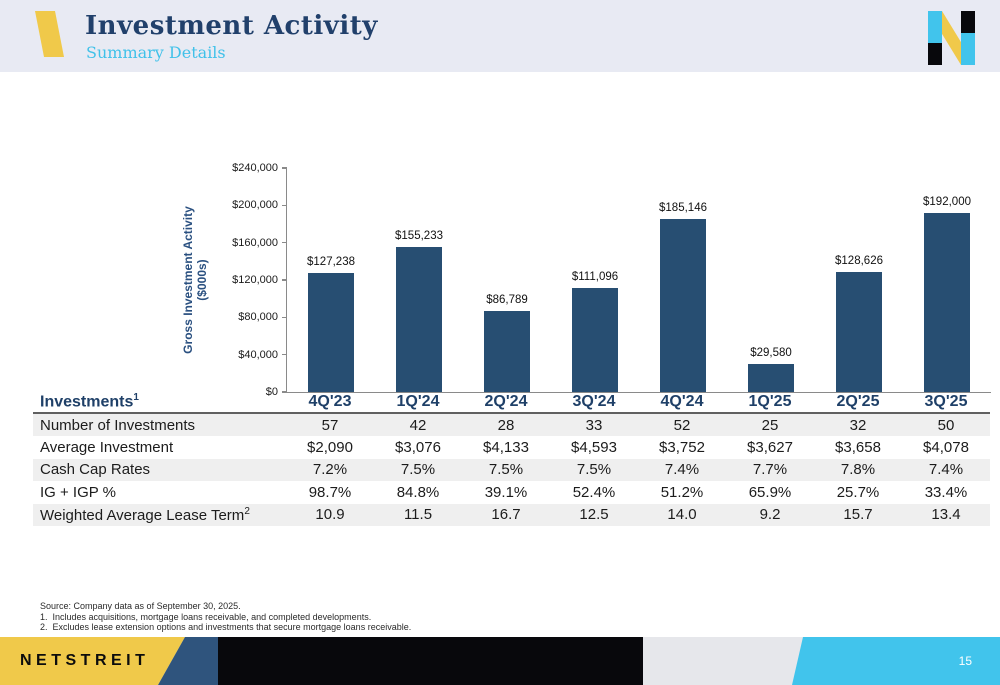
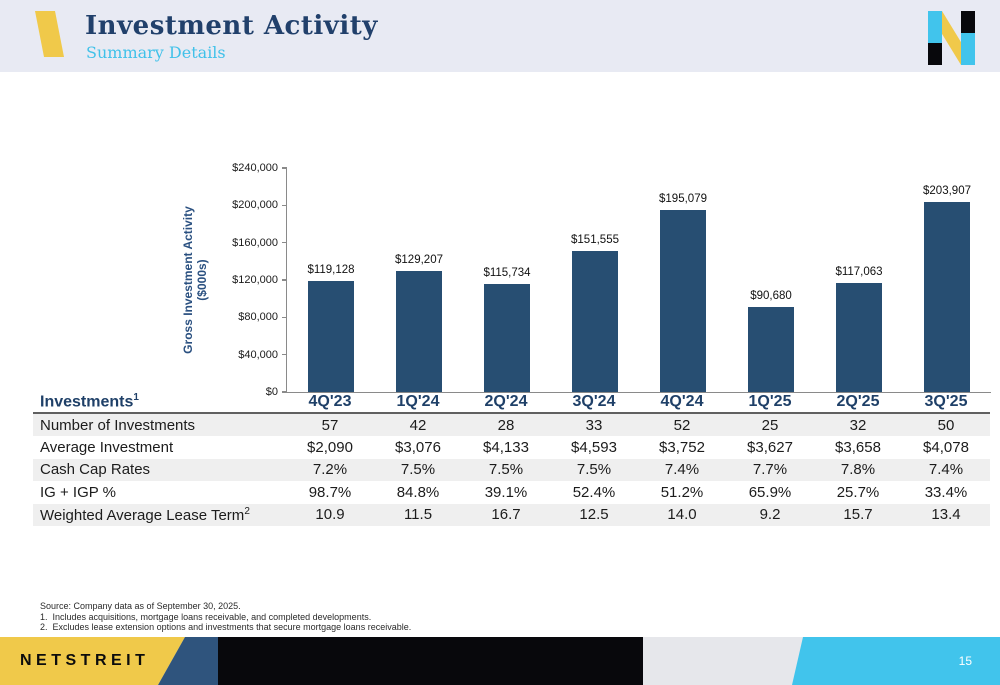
4Q'23: $127,238 -> $119,128
1Q'24: $155,233 -> $129,207
2Q'24: $86,789 -> $115,734
3Q'24: $111,096 -> $151,555
4Q'24: $185,146 -> $195,079
1Q'25: $29,580 -> $90,680
2Q'25: $128,626 -> $117,063
3Q'25: $192,000 -> $203,907
